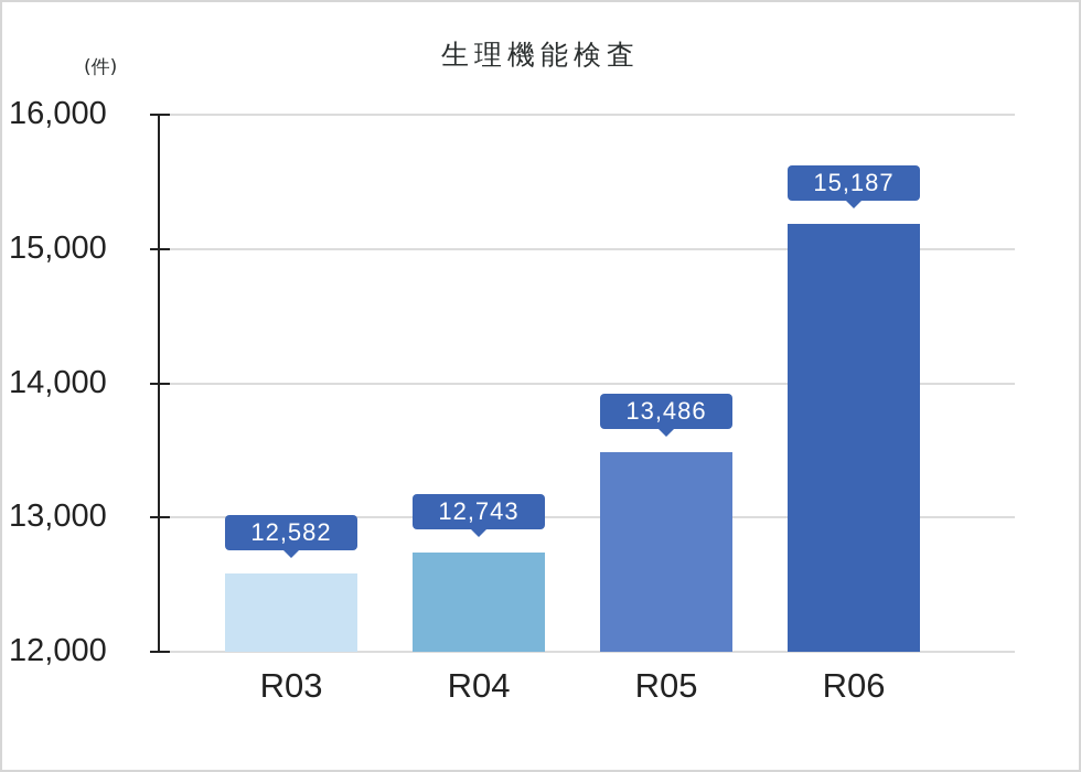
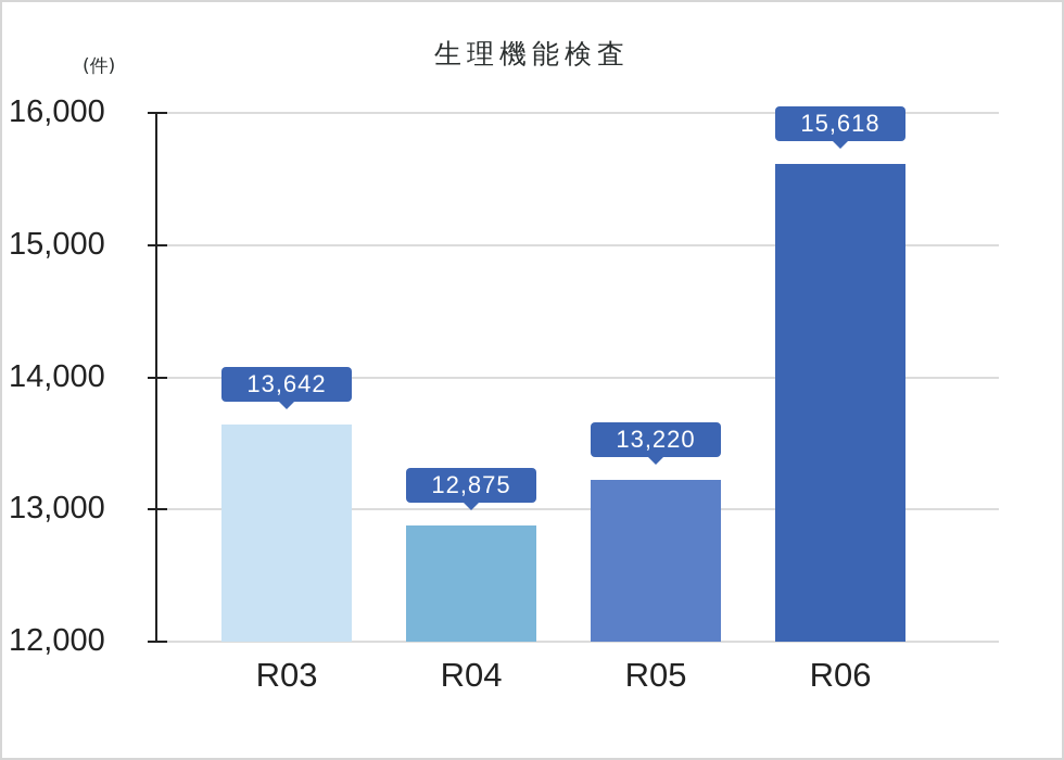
R03: 12,582 -> 13,642
R04: 12,743 -> 12,875
R05: 13,486 -> 13,220
R06: 15,187 -> 15,618
